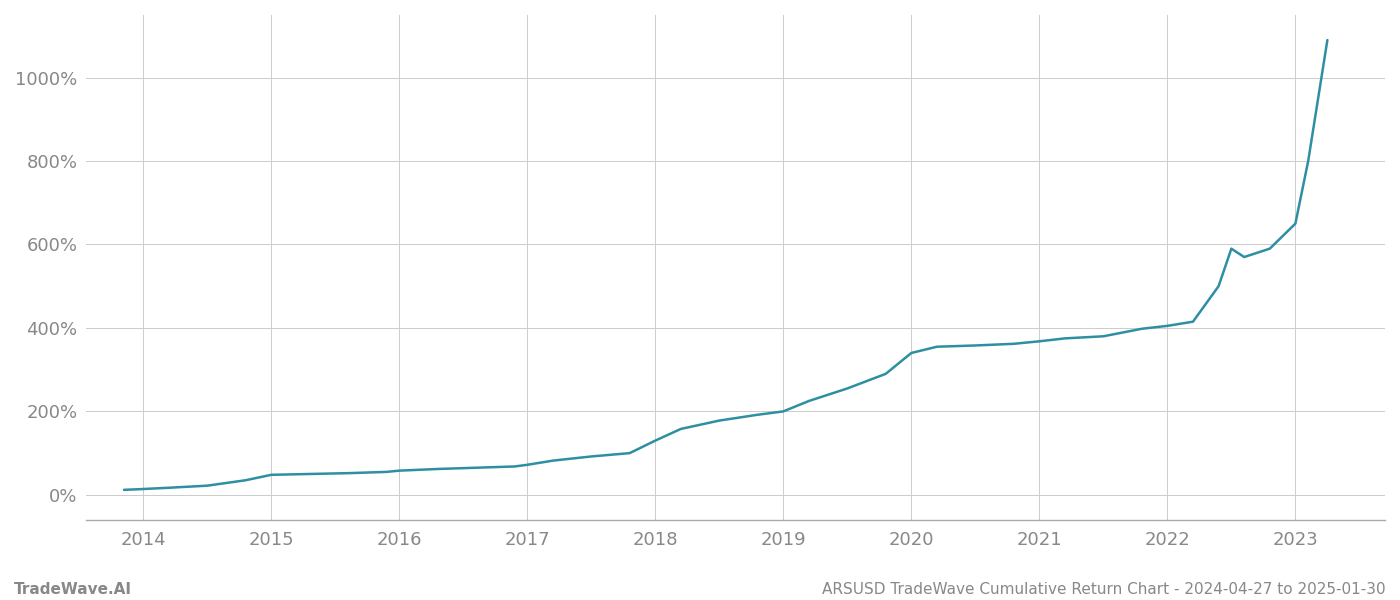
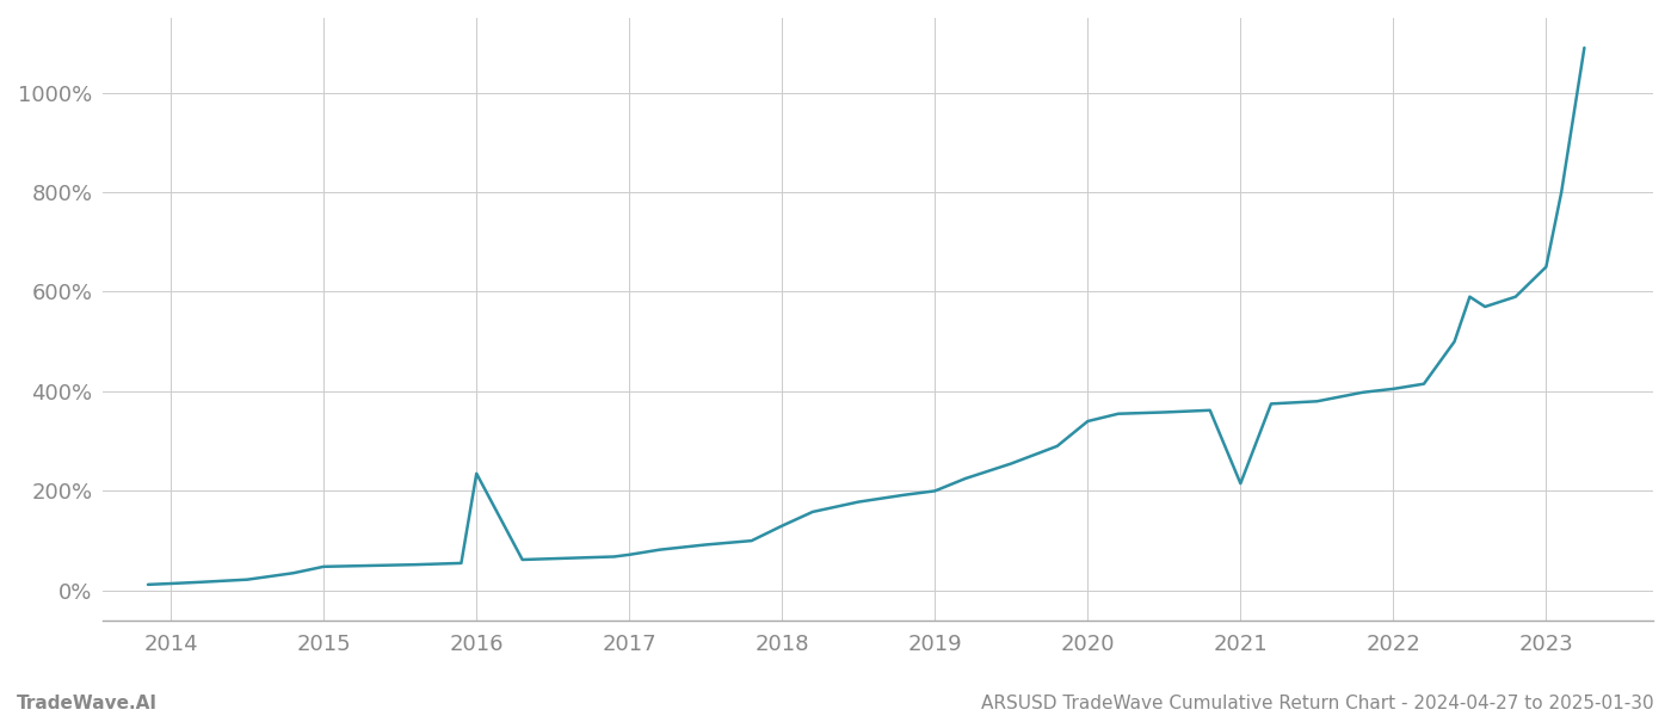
2016: 58% -> 235%
2021: 368% -> 215%
